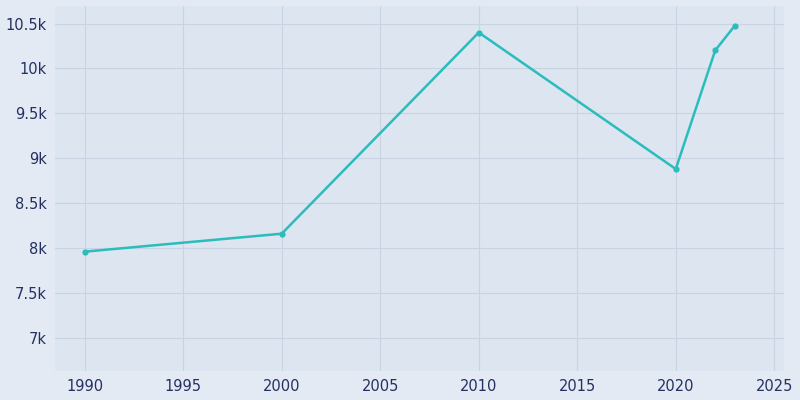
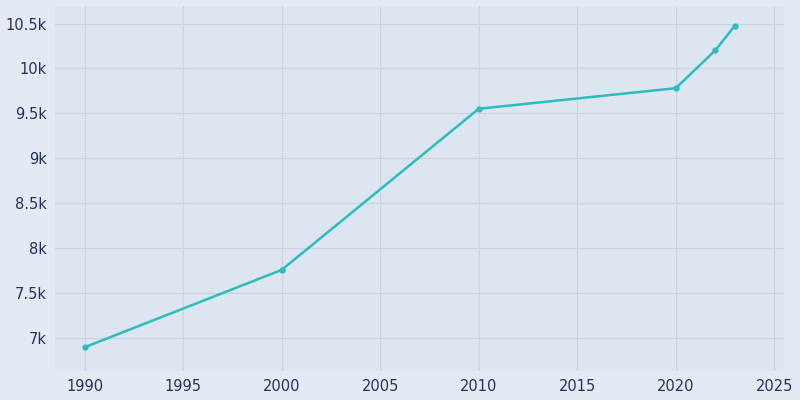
1990: 7.96k -> 6.90k
2000: 8.16k -> 7.76k
2010: 10.40k -> 9.55k
2020: 8.88k -> 9.78k
